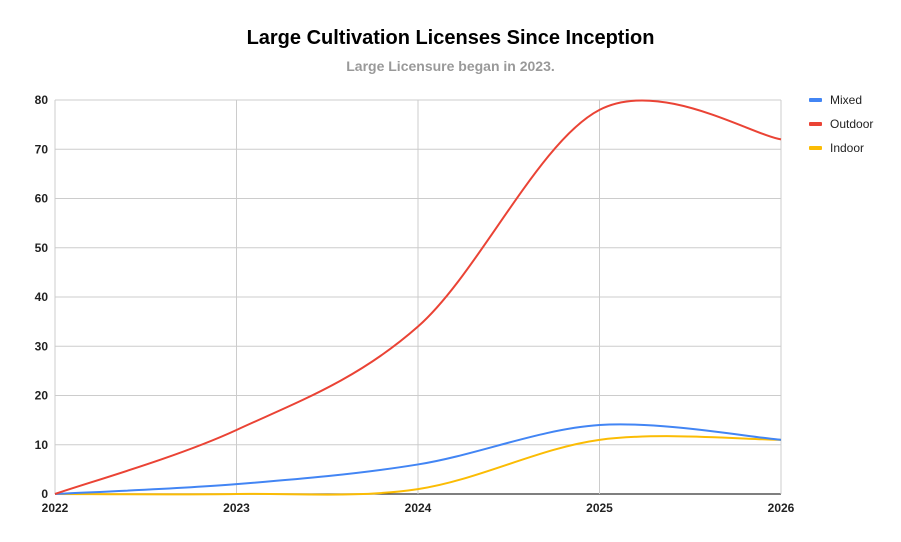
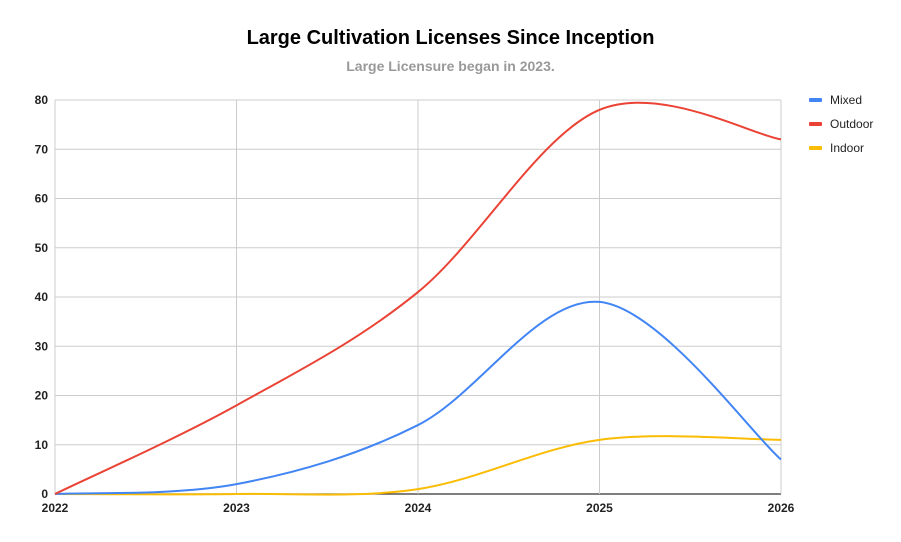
Outdoor/2023: 13 -> 18
Mixed/2024: 6 -> 14
Outdoor/2024: 34 -> 41
Mixed/2025: 14 -> 39
Mixed/2026: 11 -> 7
